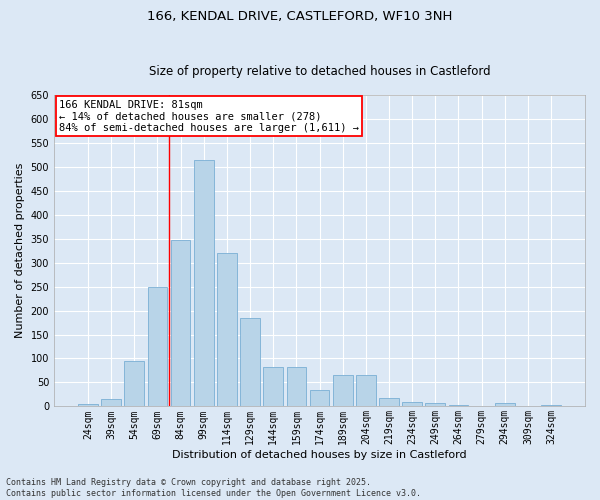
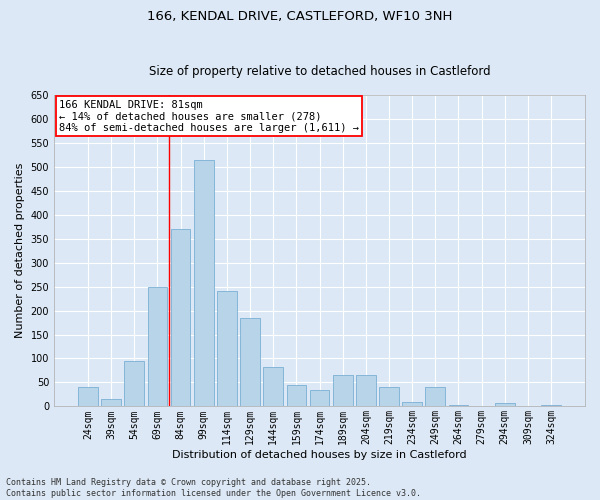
24sqm: 5 -> 40
84sqm: 348 -> 370
114sqm: 320 -> 240
159sqm: 82 -> 45
219sqm: 17 -> 40
249sqm: 7 -> 40
